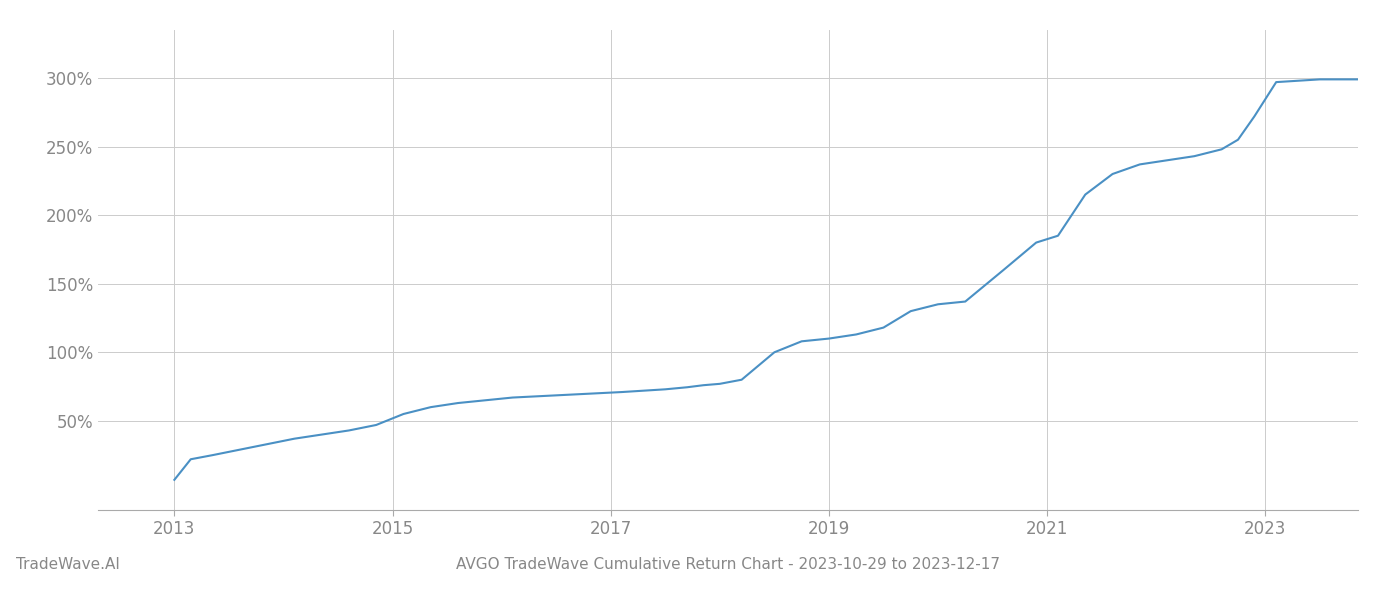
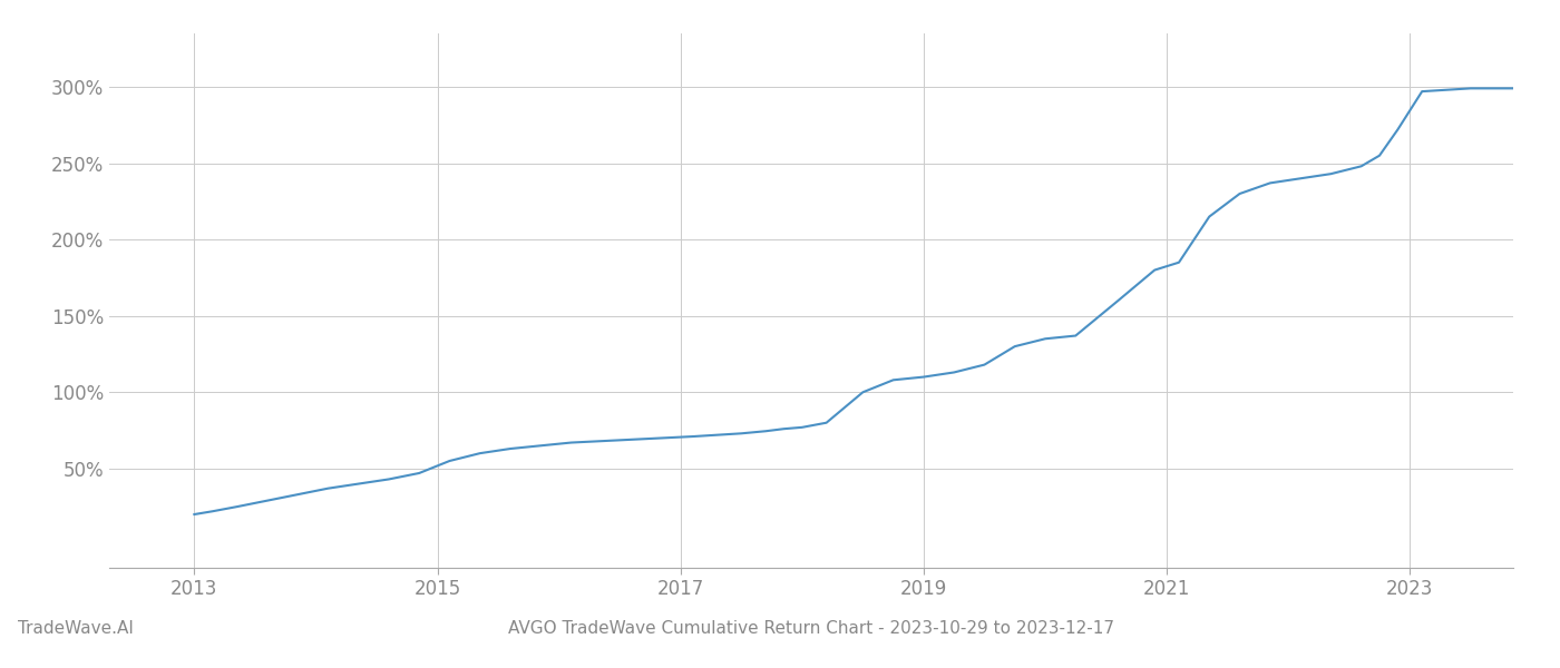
2013: 7% -> 20%
